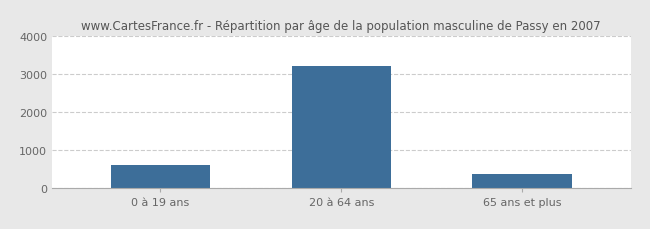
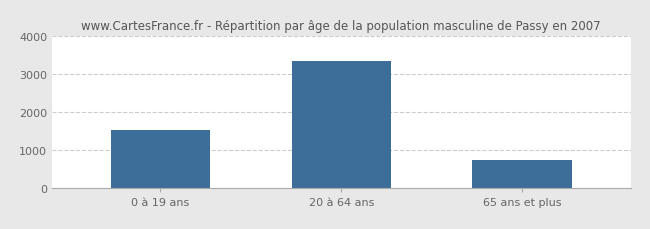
0 à 19 ans: 600 -> 1530
20 à 64 ans: 3200 -> 3340
65 ans et plus: 350 -> 730
